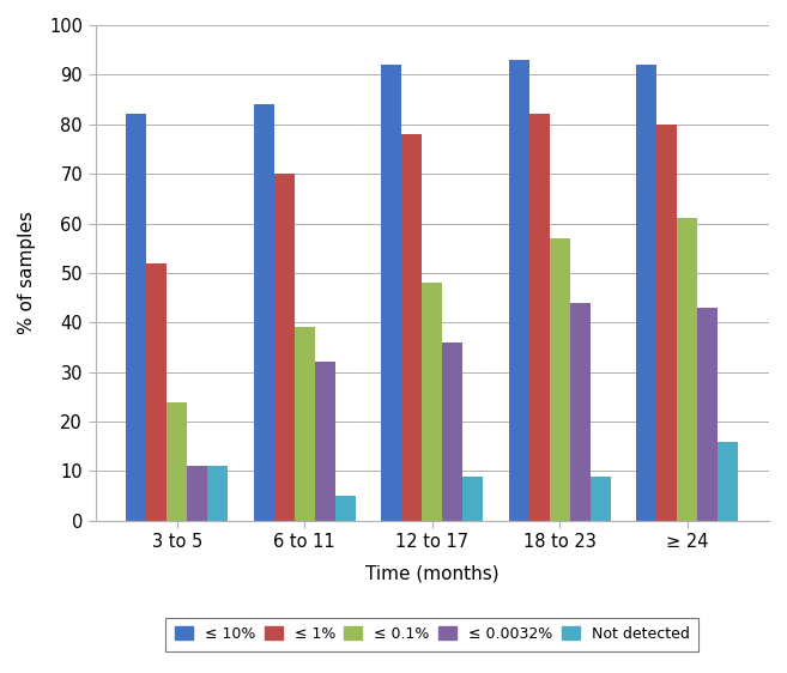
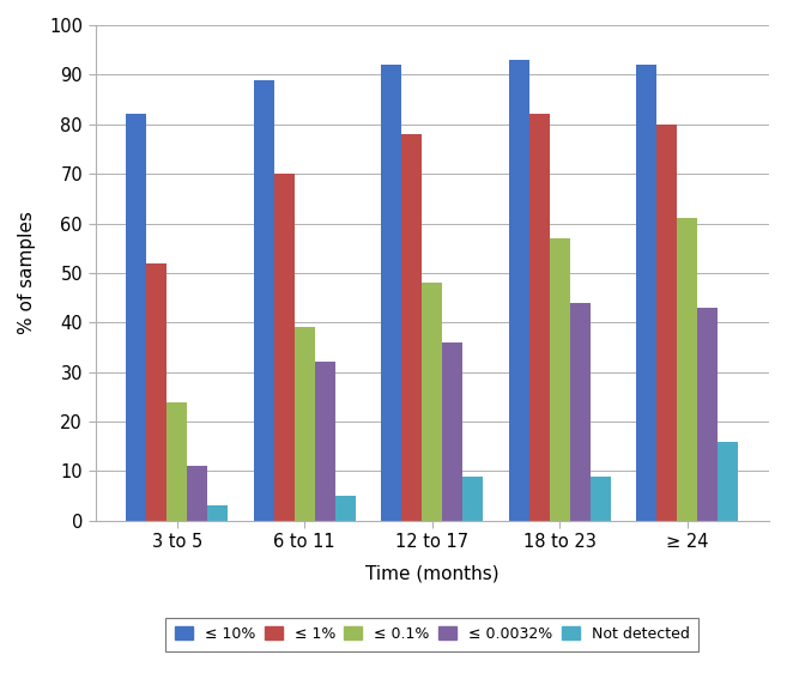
Not detected/3 to 5: 11 -> 3
≤ 10%/6 to 11: 84 -> 89
